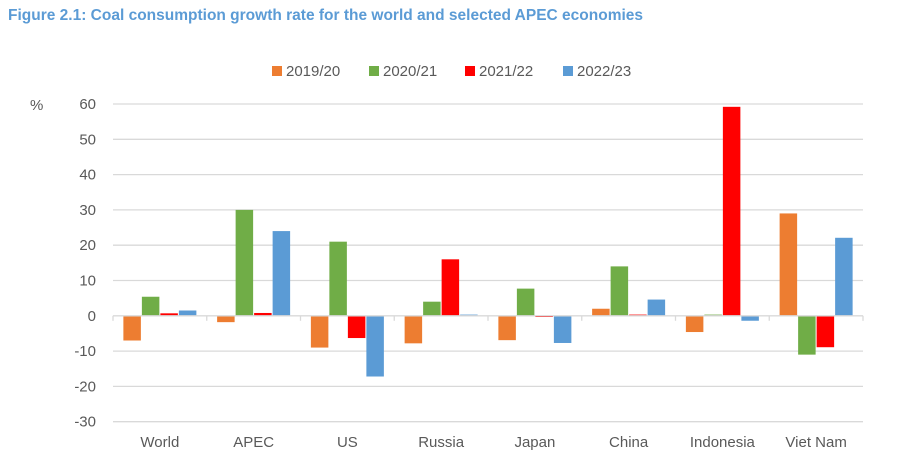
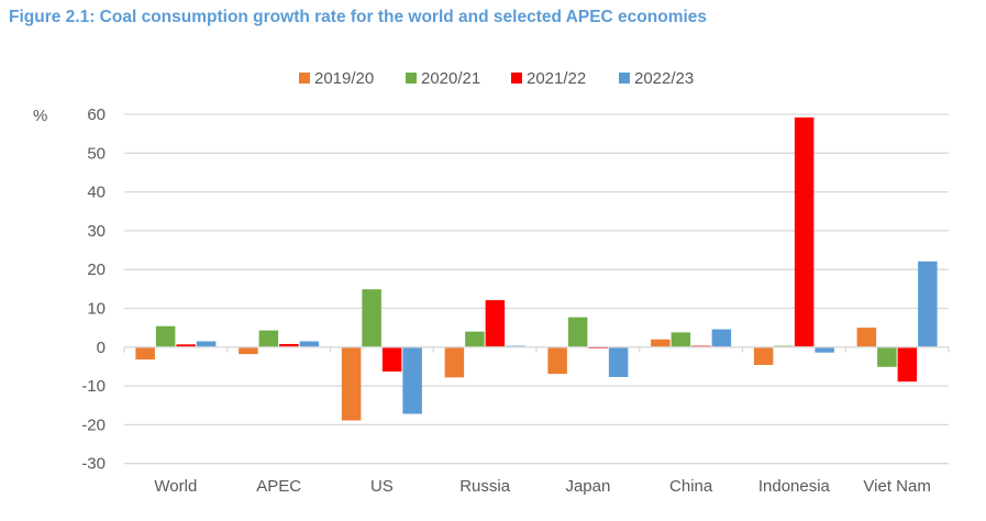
2019/20/World: -7 -> -3
2020/21/APEC: 30 -> 4
2022/23/APEC: 24 -> 2
2019/20/US: -9 -> -19
2020/21/US: 21 -> 15
2021/22/Russia: 16 -> 12
2020/21/China: 14 -> 4
2019/20/Viet Nam: 29 -> 5
2020/21/Viet Nam: -11 -> -5
